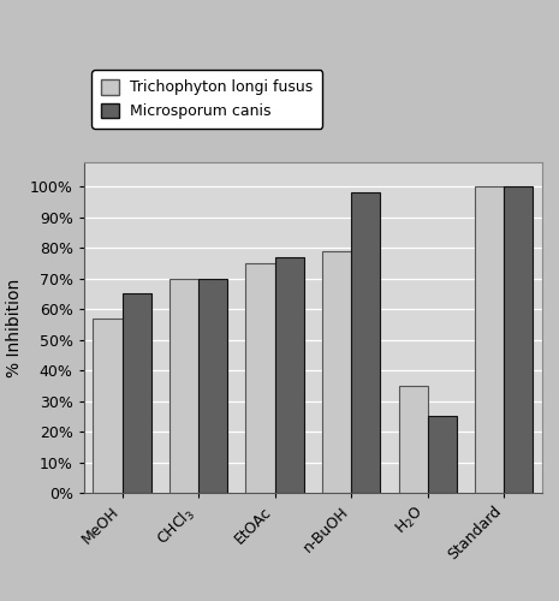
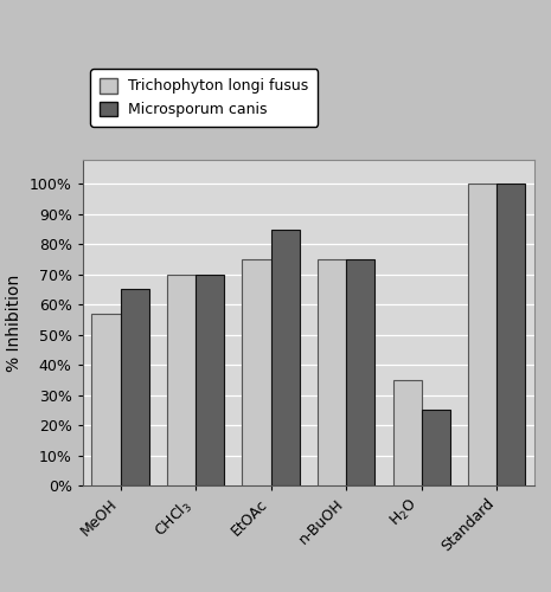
Microsporum canis/EtOAc: 77% -> 85%
Trichophyton longi fusus/n-BuOH: 79% -> 75%
Microsporum canis/n-BuOH: 98% -> 75%
